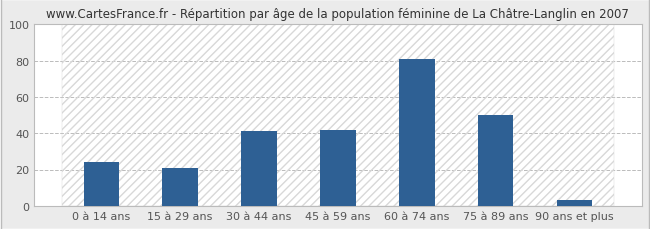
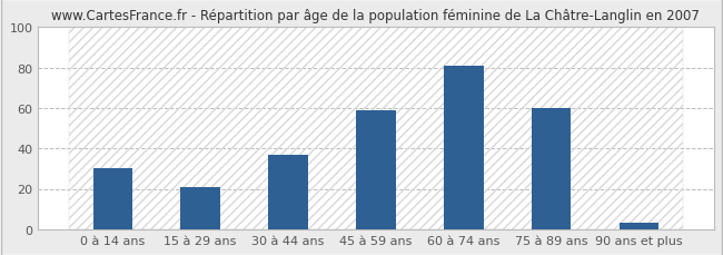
0 à 14 ans: 24 -> 30
30 à 44 ans: 41 -> 37
45 à 59 ans: 42 -> 59
75 à 89 ans: 50 -> 60
